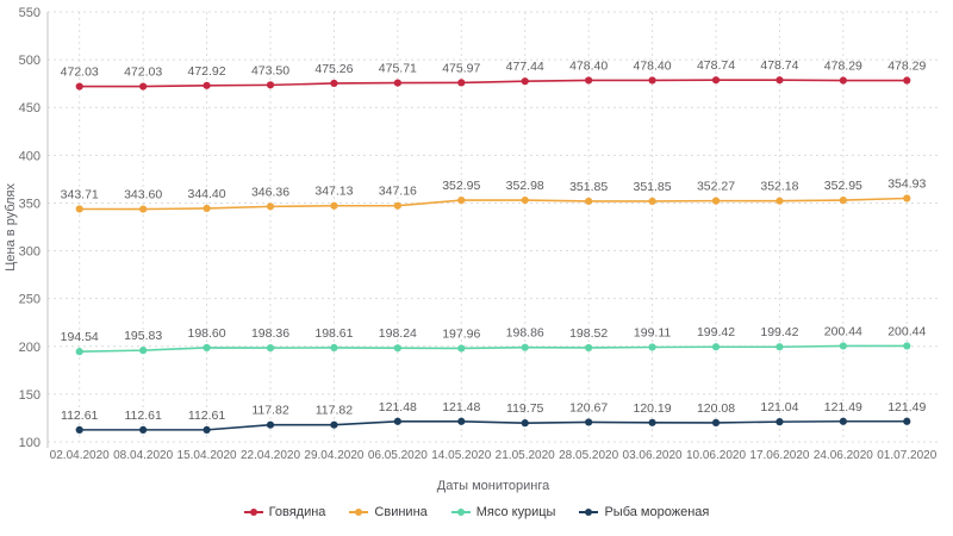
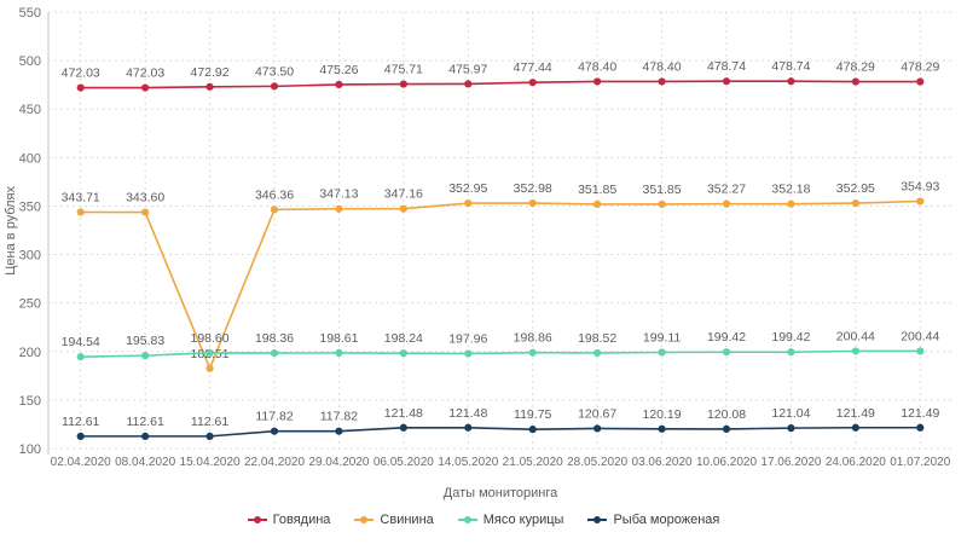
Свинина/15.04.2020: 344.40 -> 182.51
